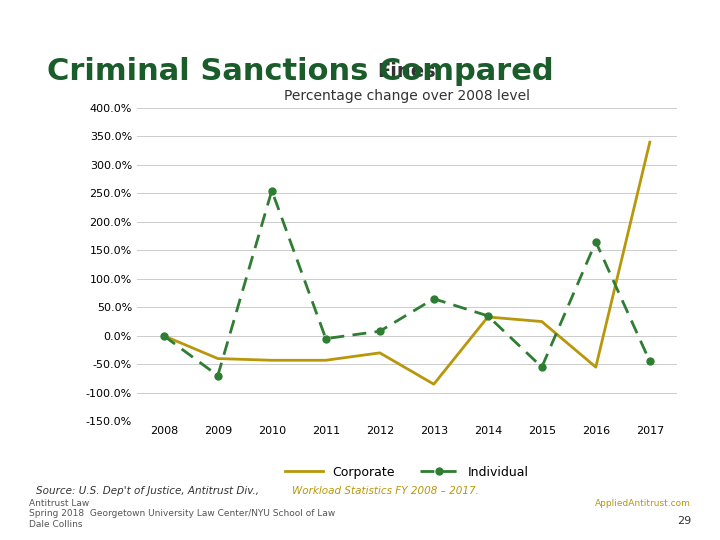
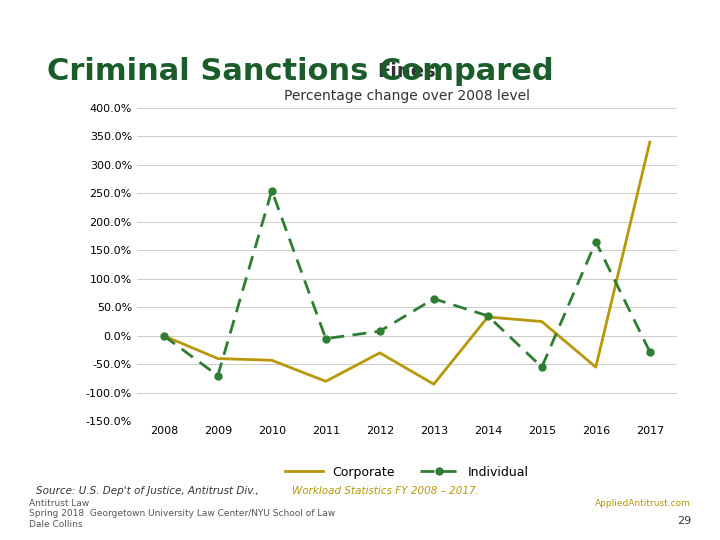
Corporate/2011: -43% -> -80%
Individual/2017: -45% -> -28%
